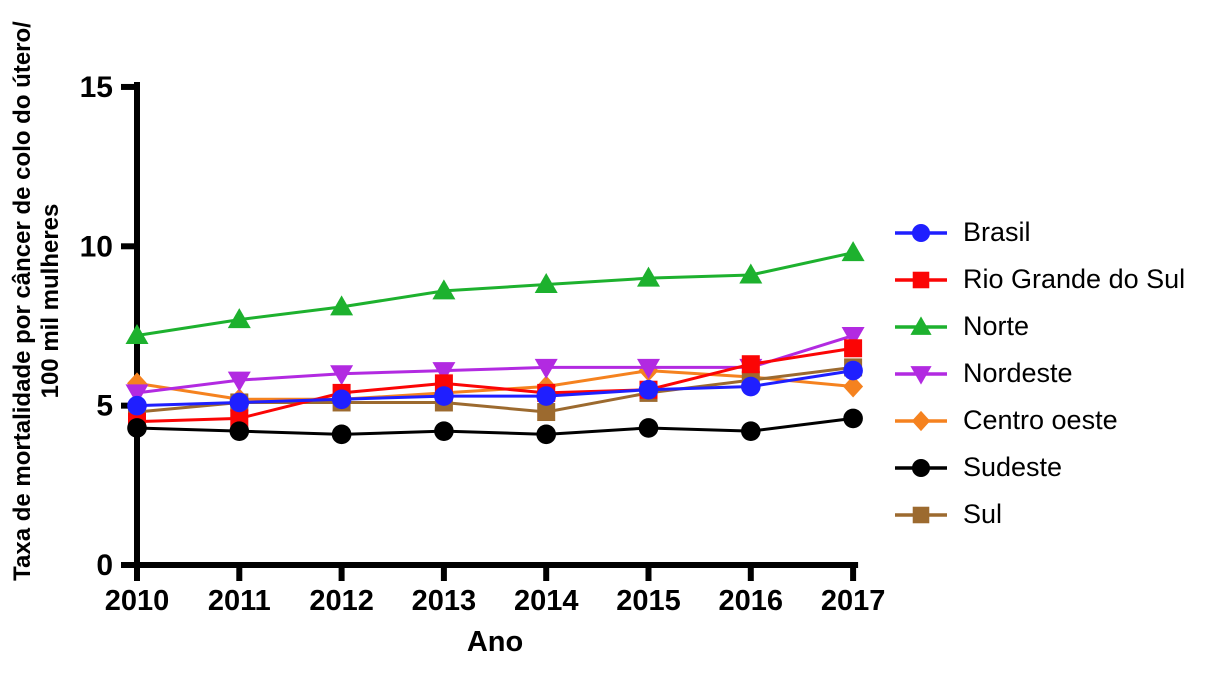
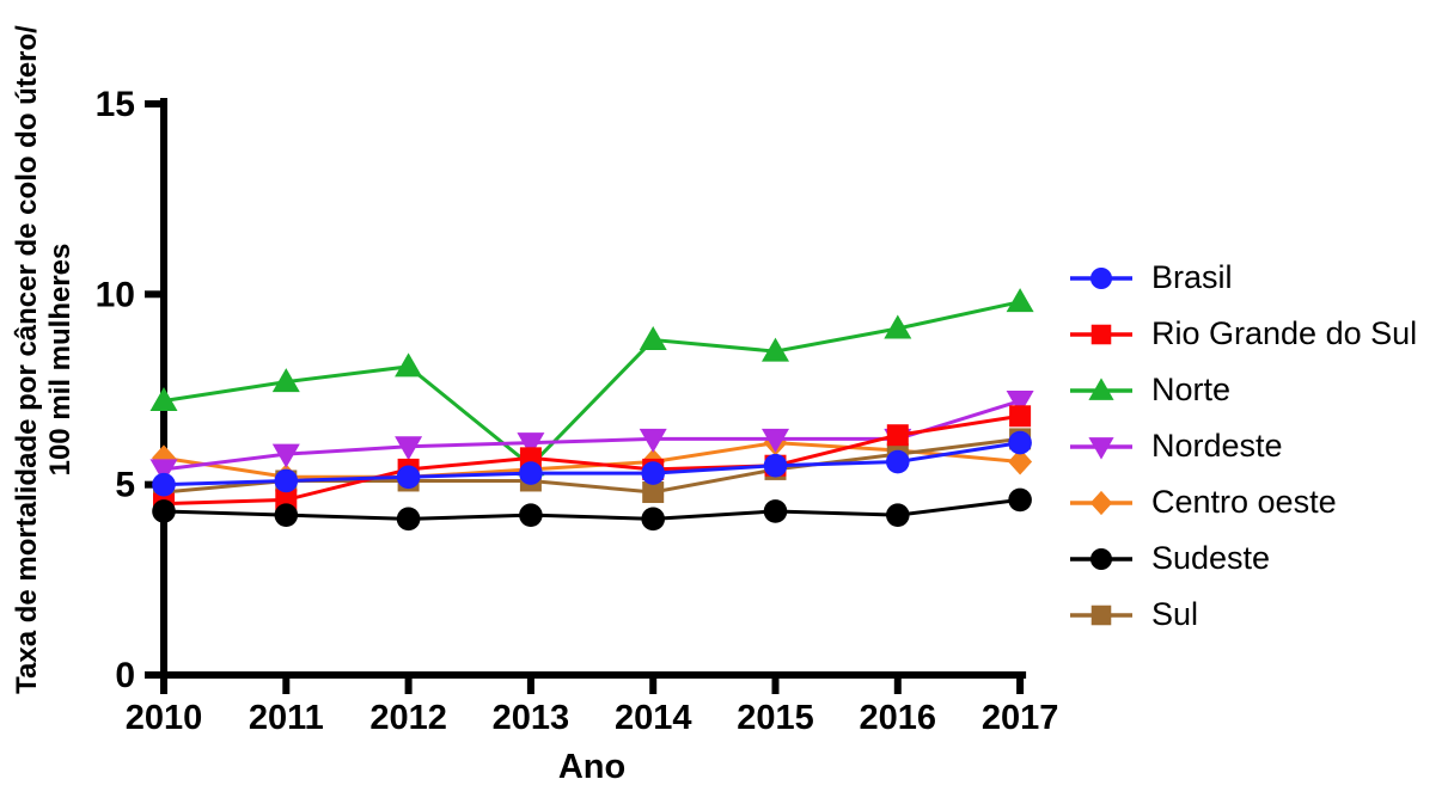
Norte/2013: 8.6 -> 5.5
Norte/2015: 9.0 -> 8.5
